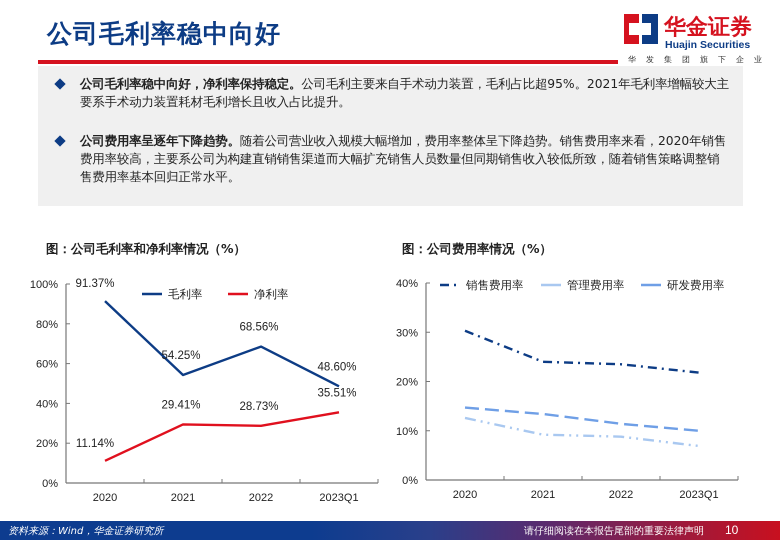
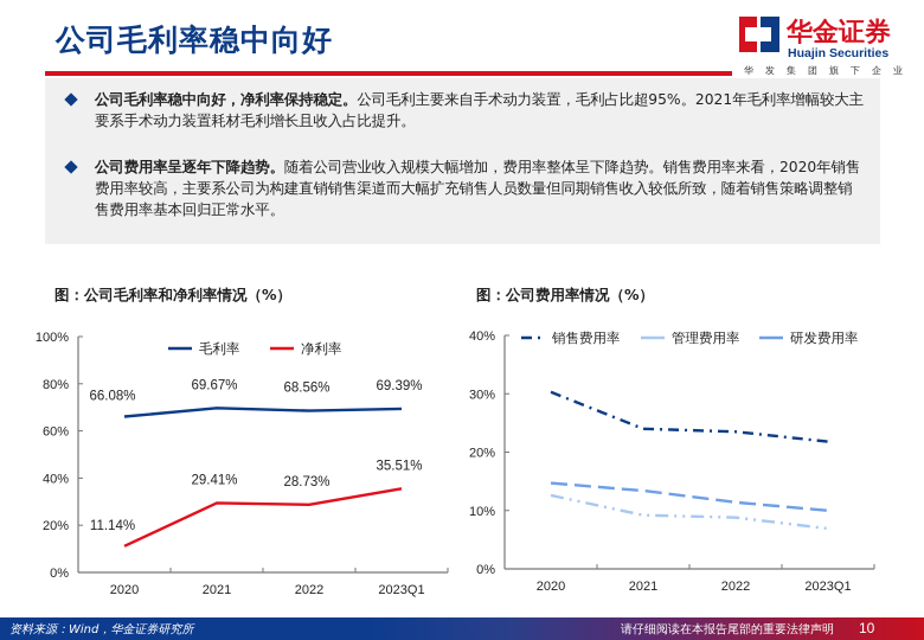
图：公司毛利率和净利率情况（%）/毛利率/2020: 91.37% -> 66.08%
图：公司毛利率和净利率情况（%）/毛利率/2021: 54.25% -> 69.67%
图：公司毛利率和净利率情况（%）/毛利率/2023Q1: 48.60% -> 69.39%
